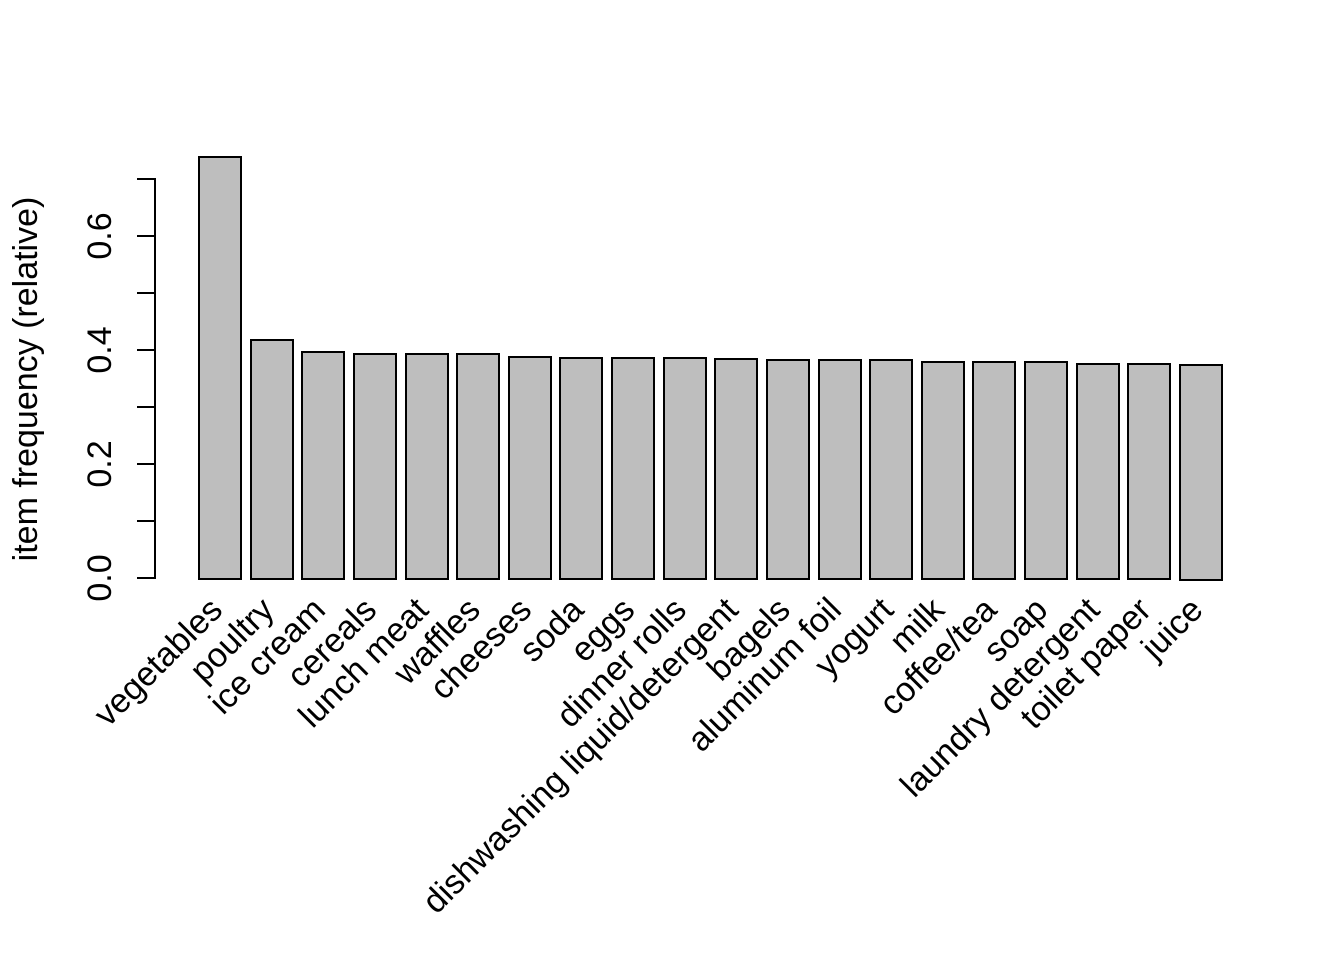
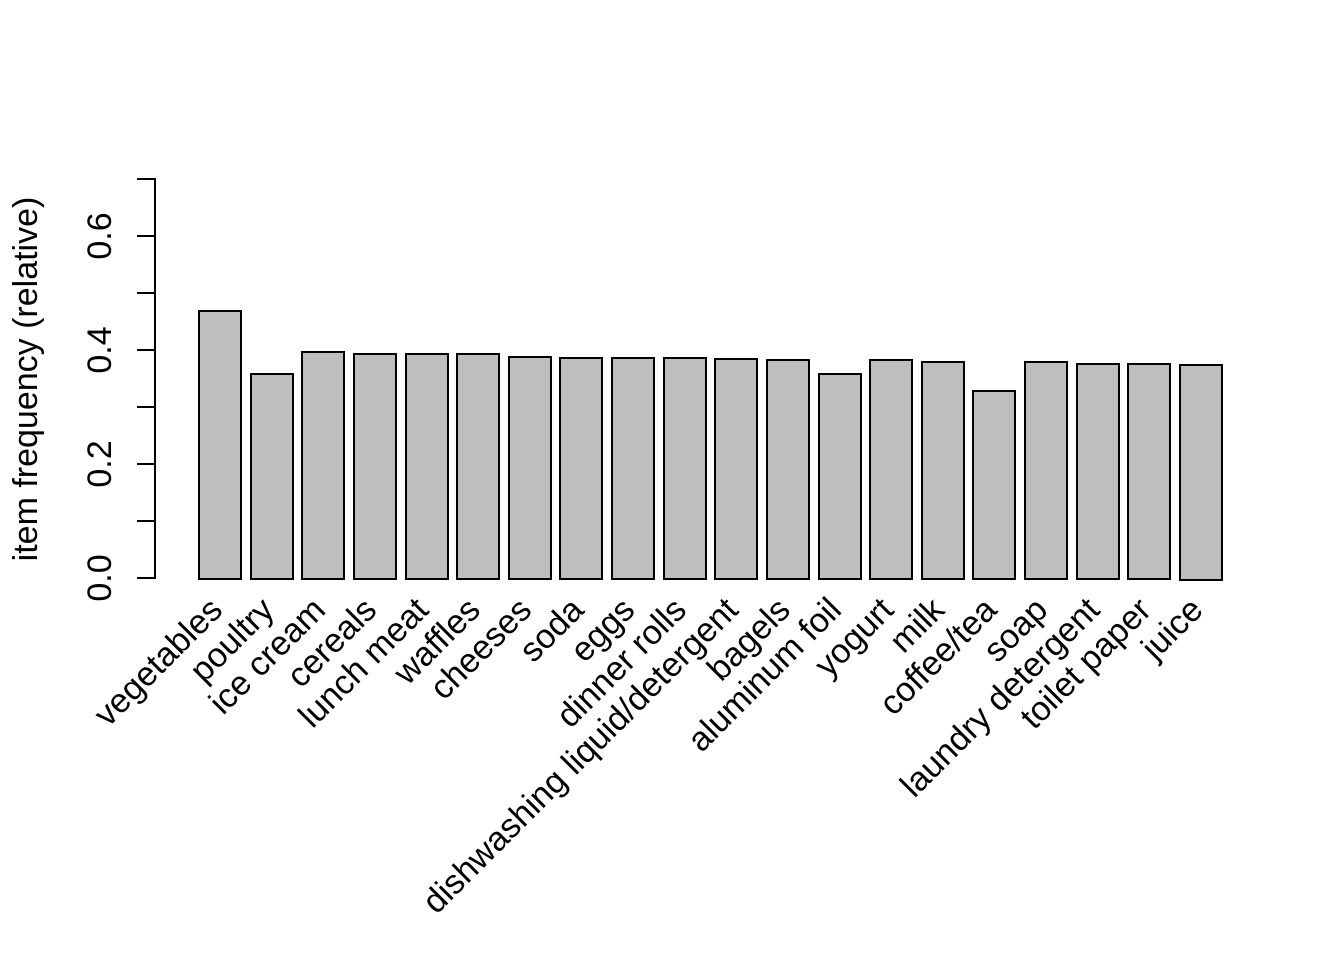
vegetables: 0.74 -> 0.47
poultry: 0.42 -> 0.36
aluminum foil: 0.38 -> 0.36
coffee/tea: 0.38 -> 0.33
